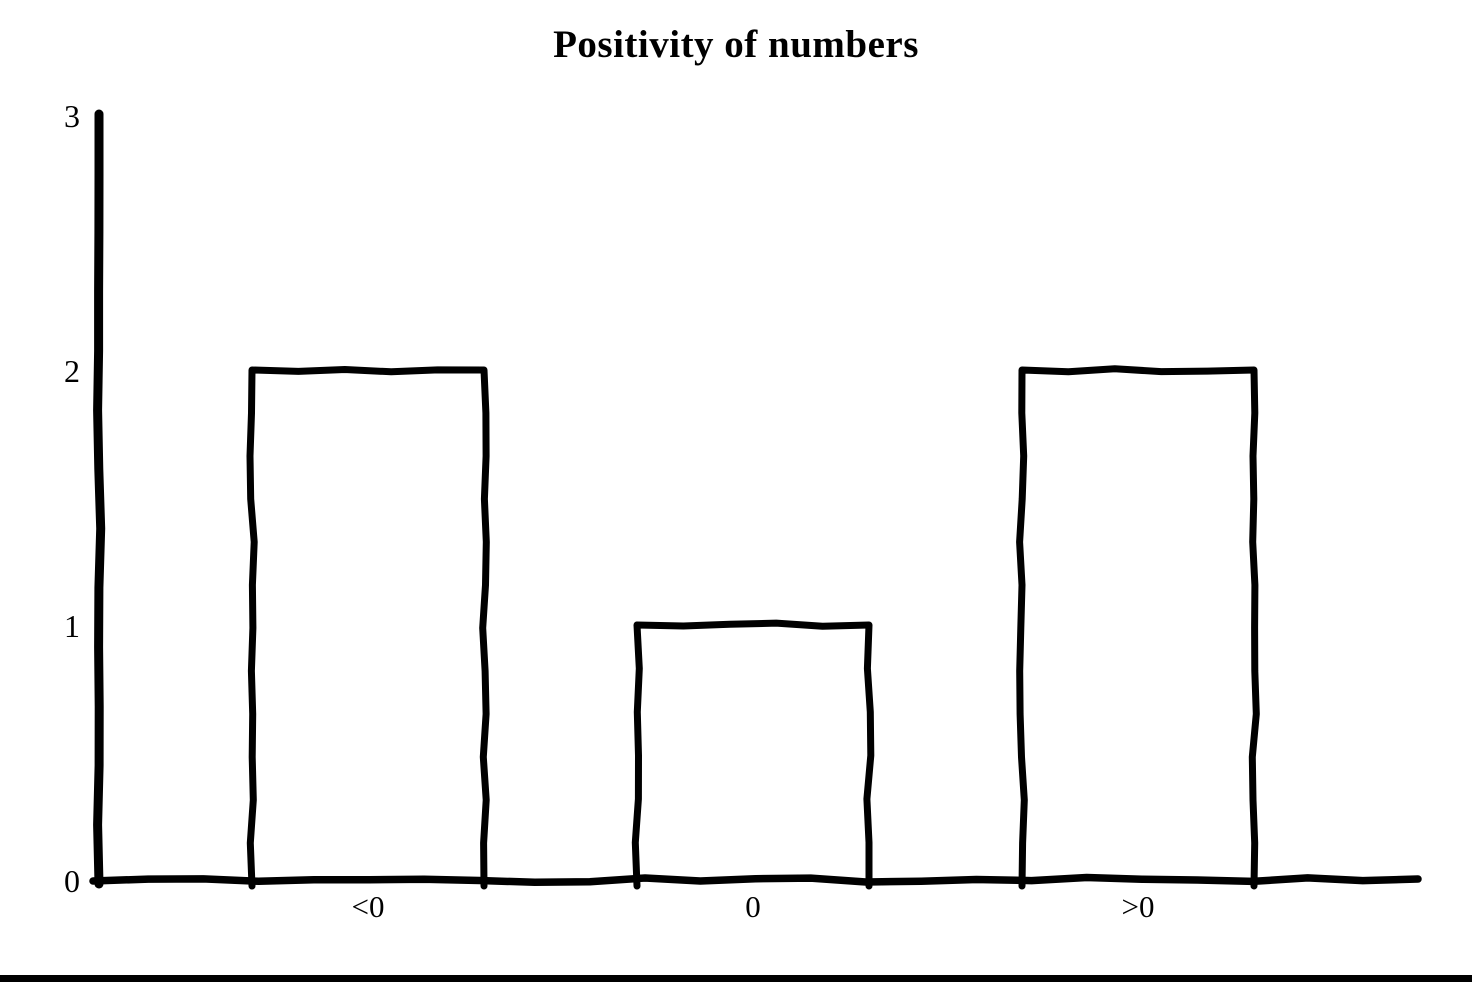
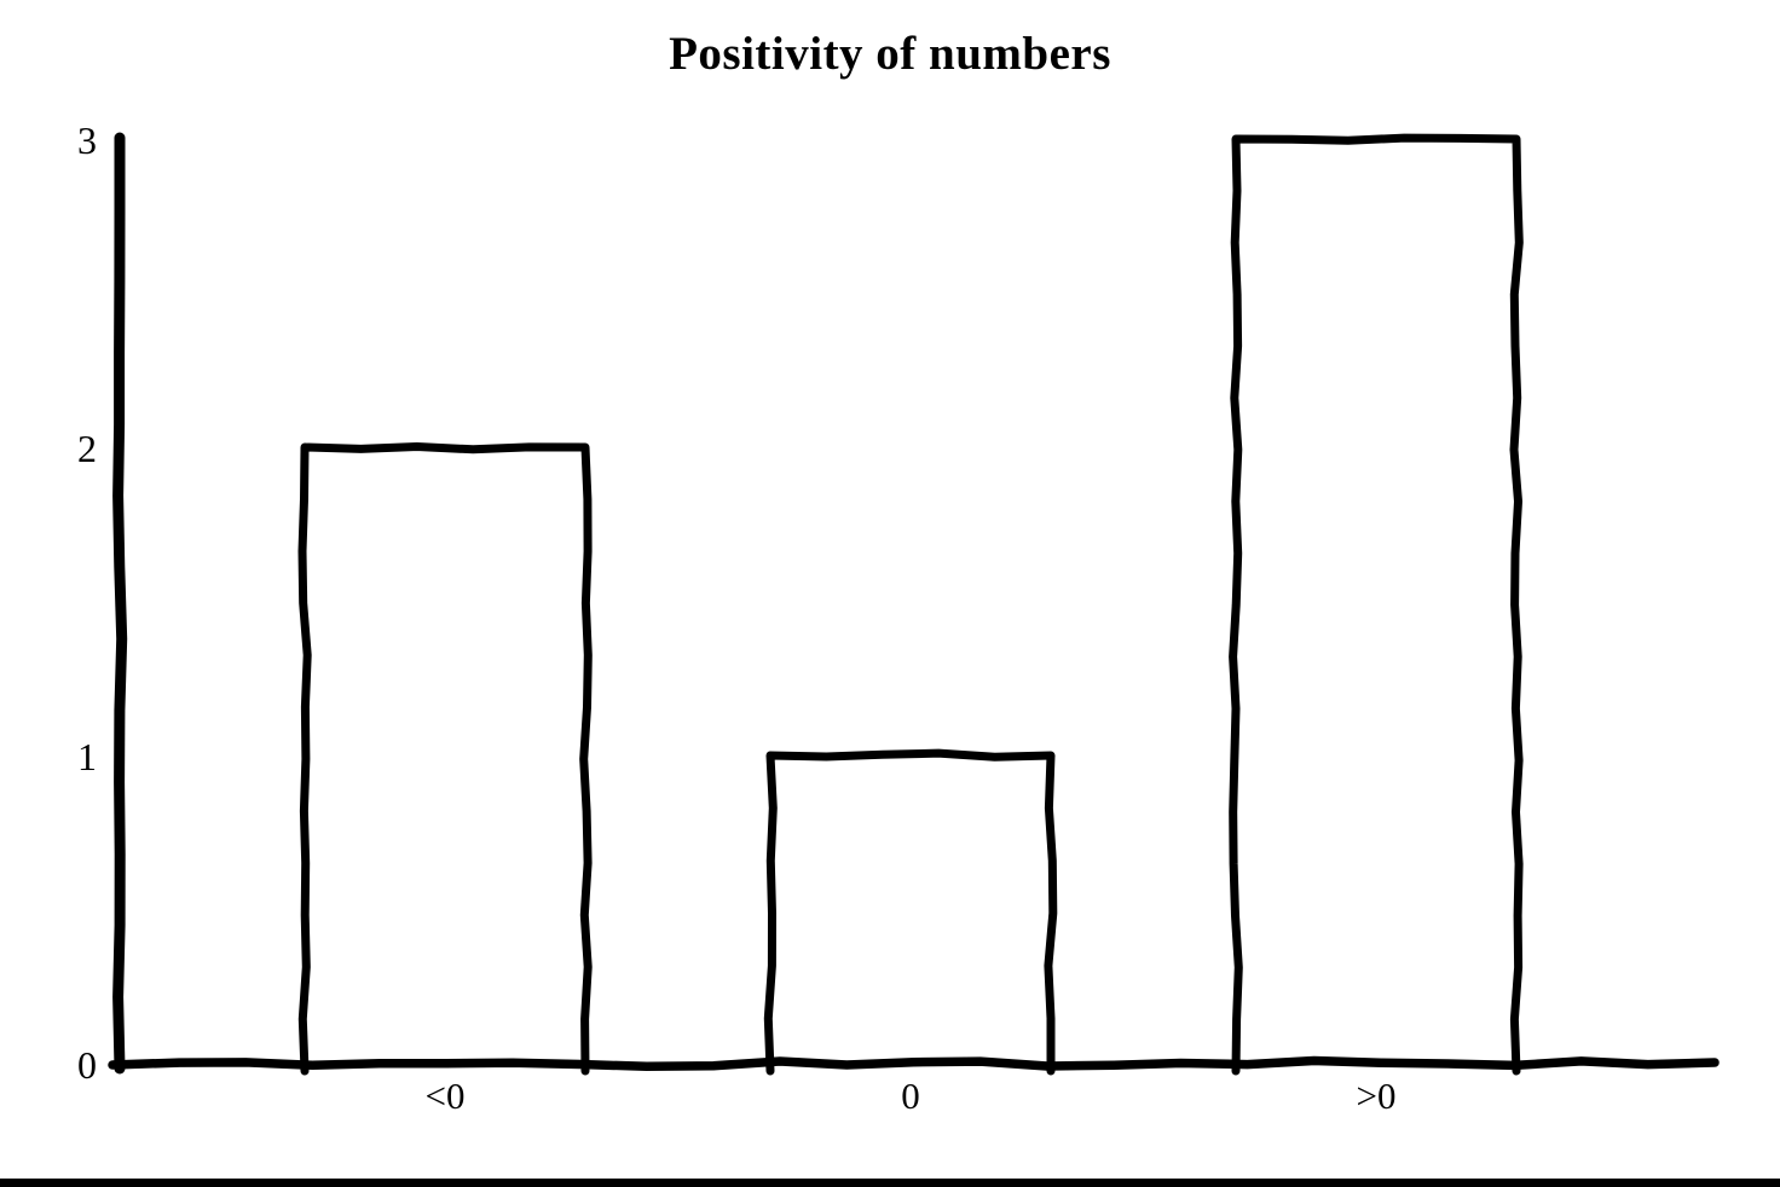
>0: 2 -> 3
